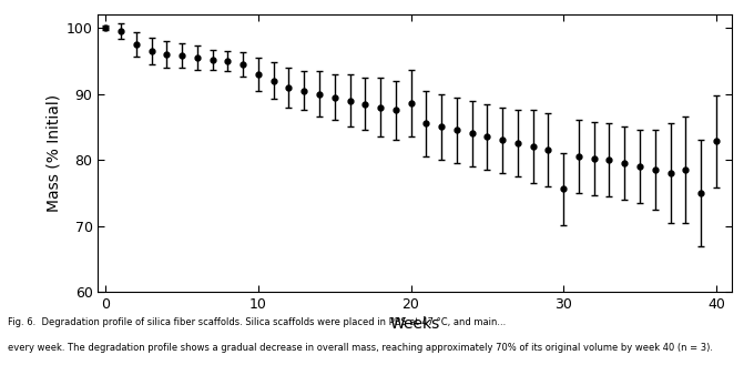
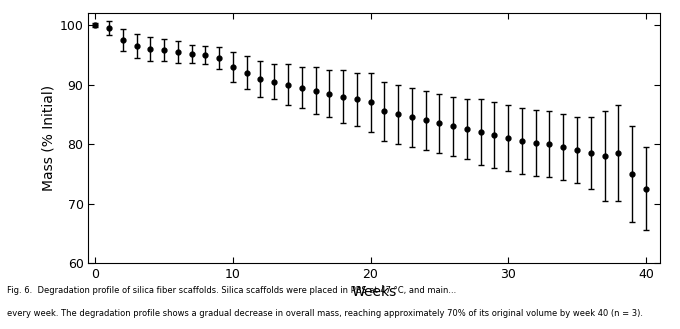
20: 88.6 -> 87.0
30: 75.6 -> 81.0
40: 82.8 -> 72.5
